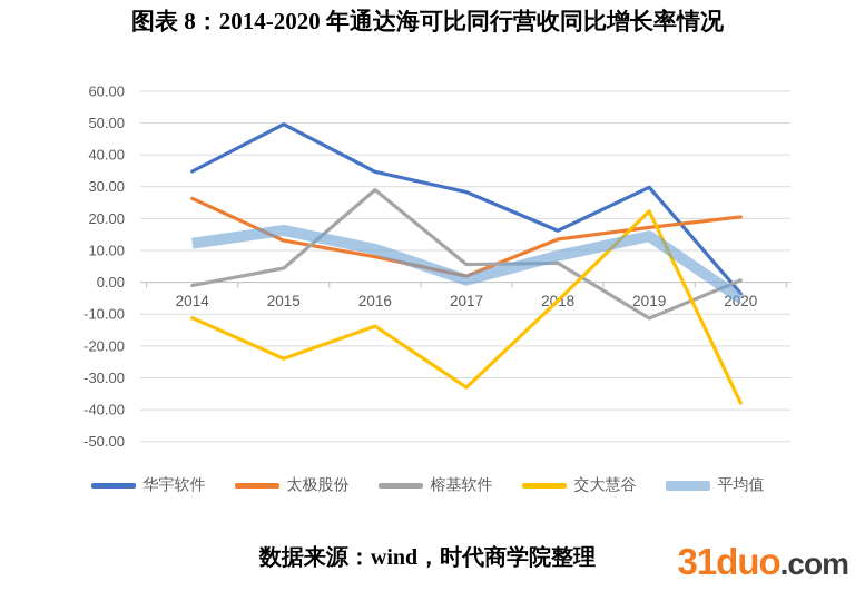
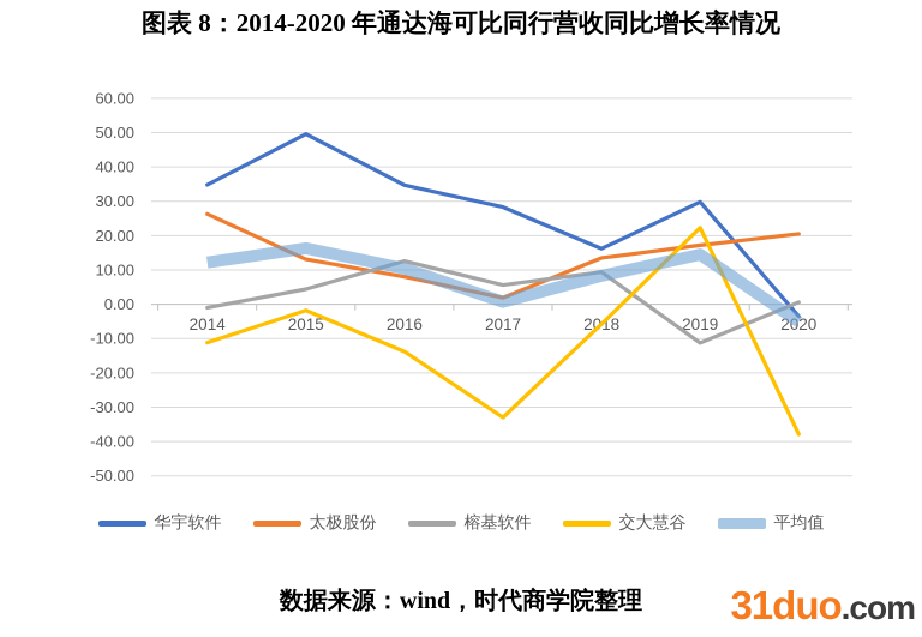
交大慧谷/2015: -24 -> -2
榕基软件/2016: 29 -> 13
榕基软件/2018: 6 -> 9
